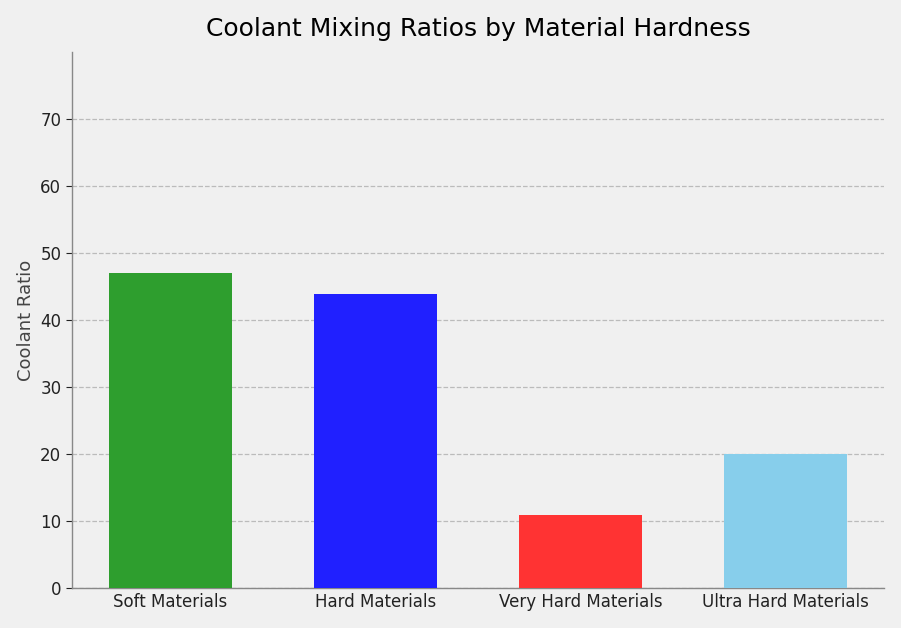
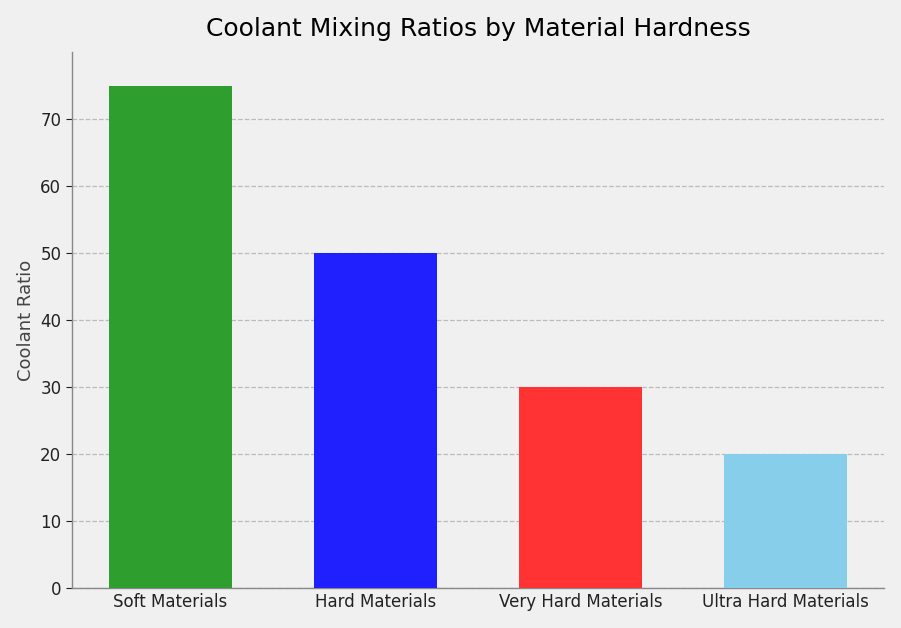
Soft Materials: 47 -> 75
Hard Materials: 44 -> 50
Very Hard Materials: 11 -> 30
